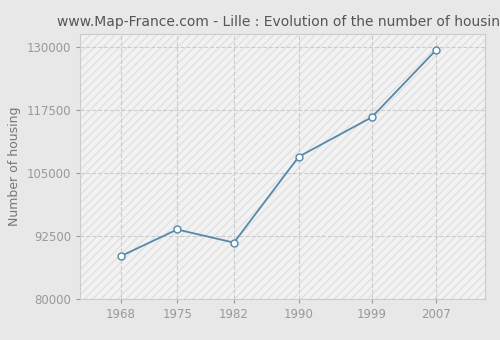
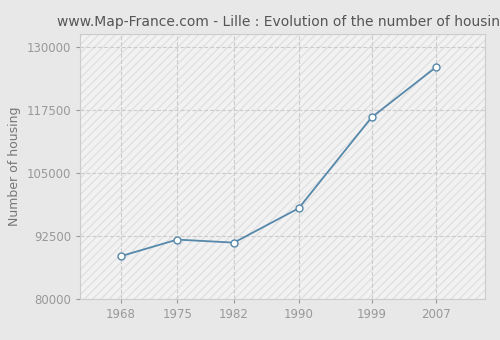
1975: 93800 -> 91800
1990: 108200 -> 98000
2007: 129400 -> 126000
